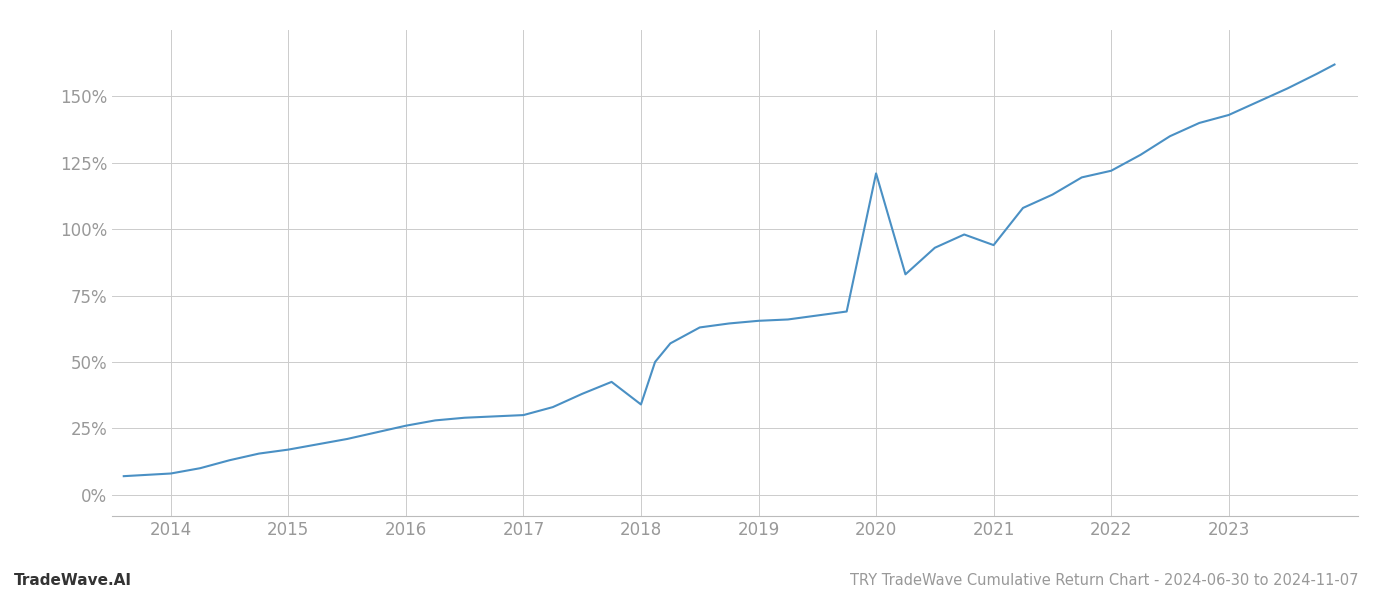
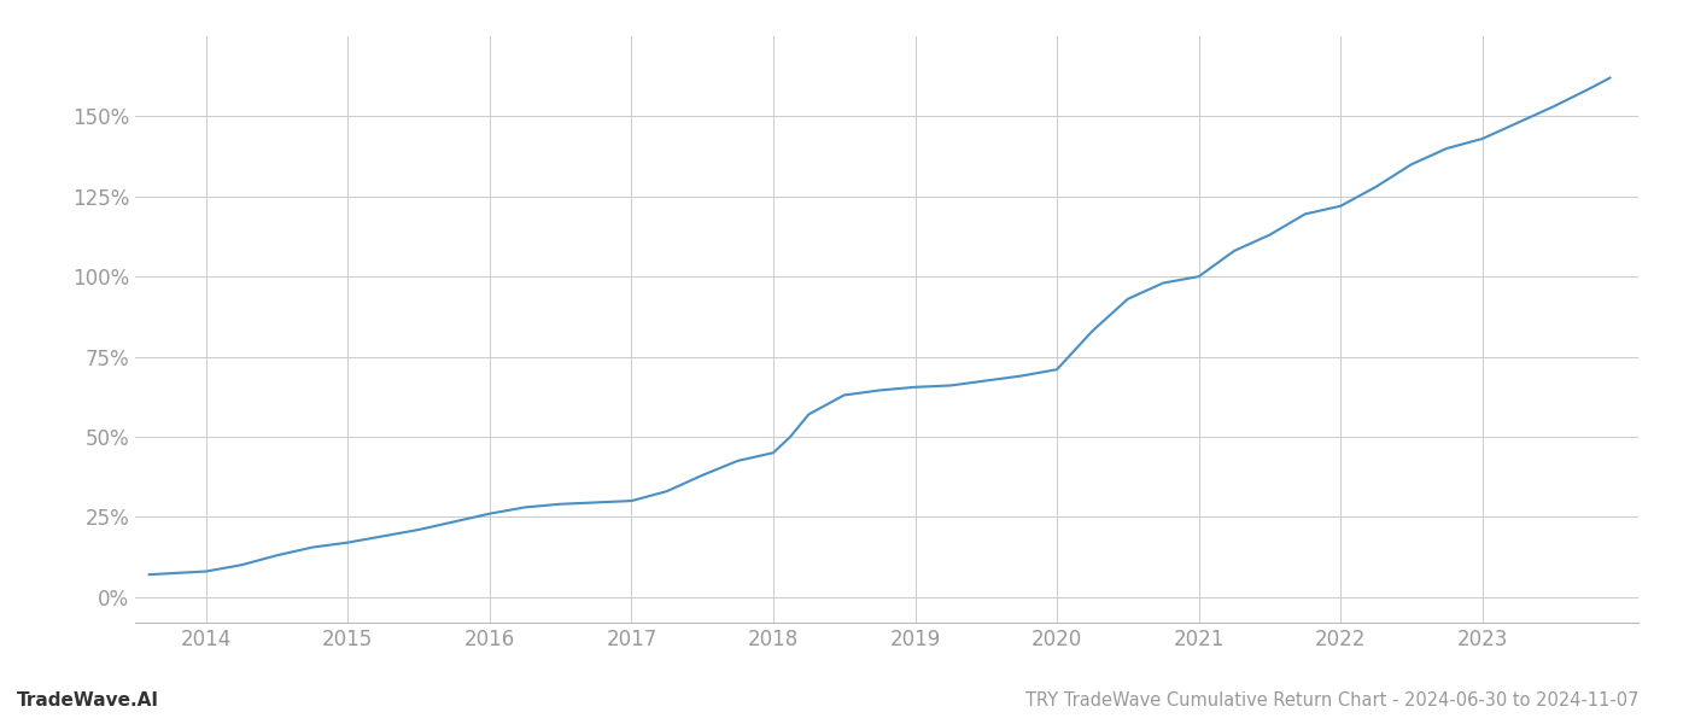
2018: 34.0% -> 45.0%
2020: 121.0% -> 71.0%
2021: 94.0% -> 100.0%
